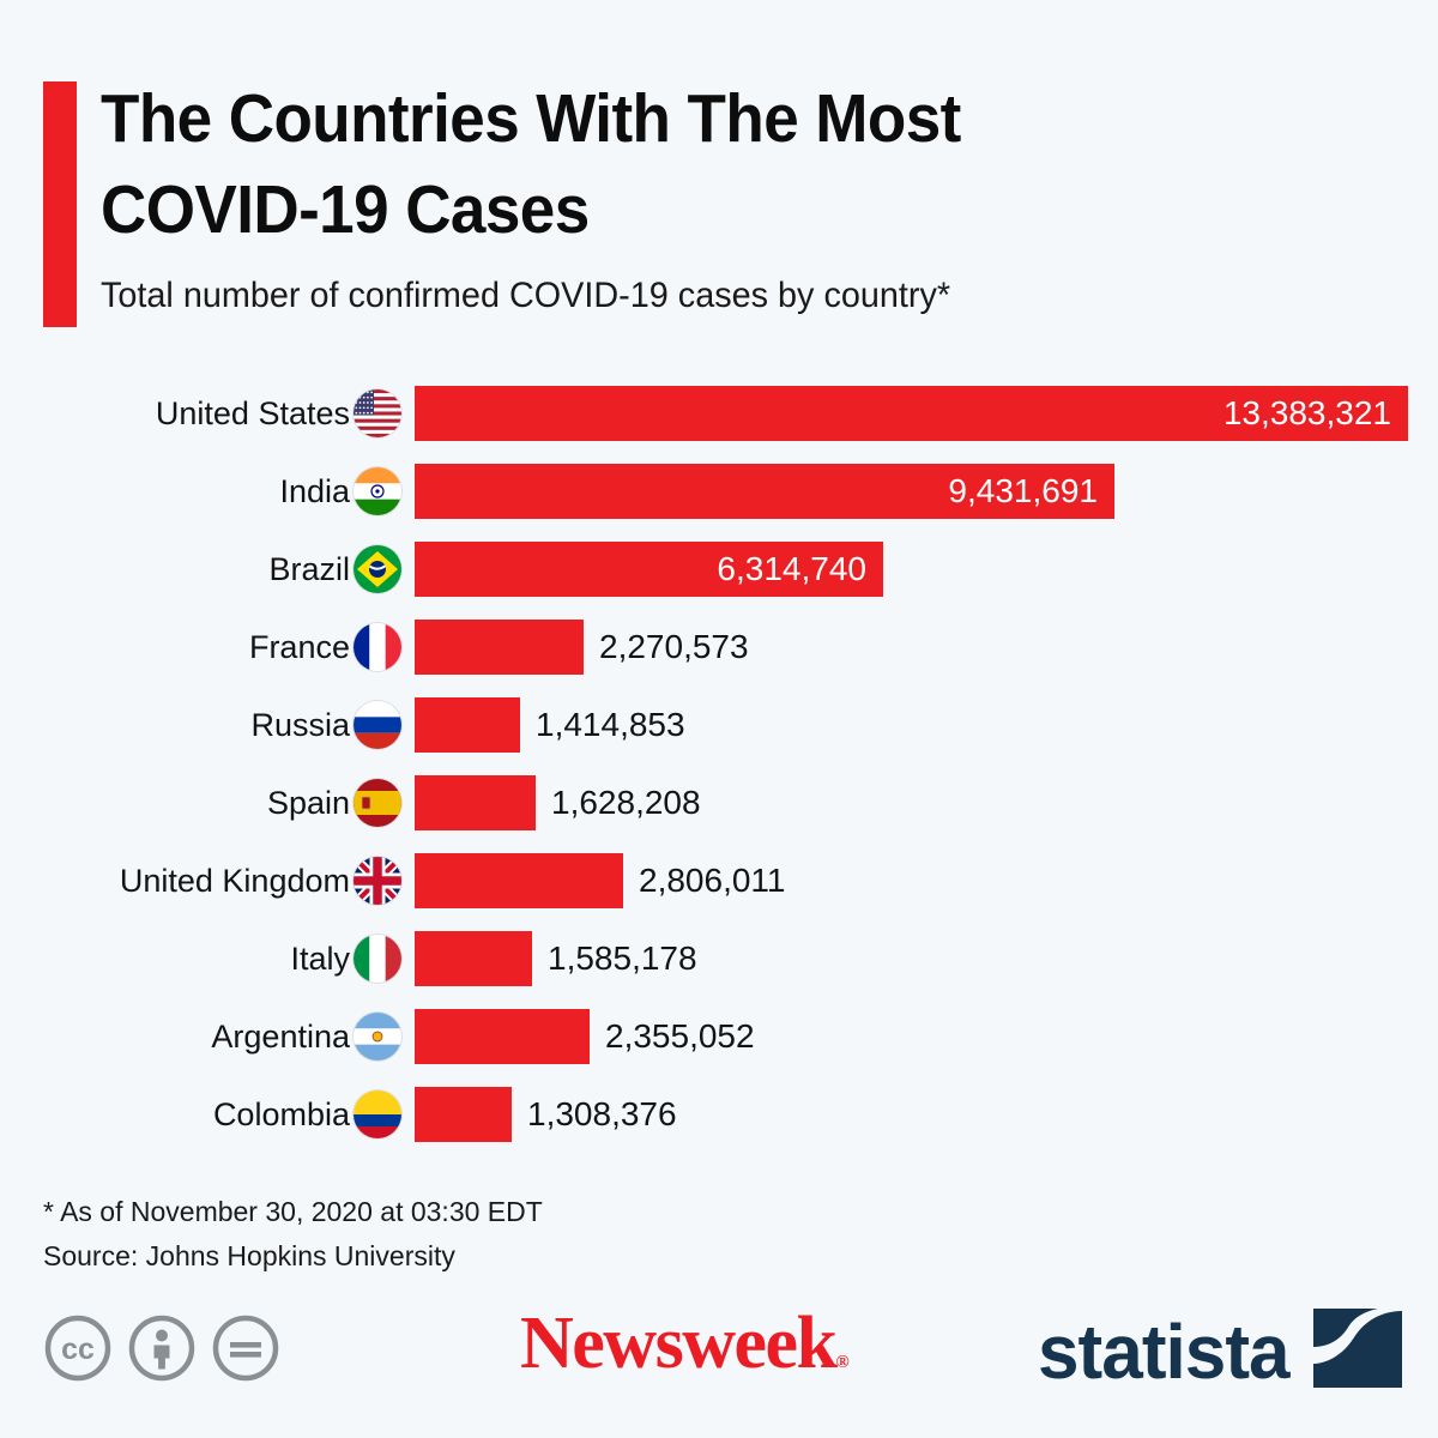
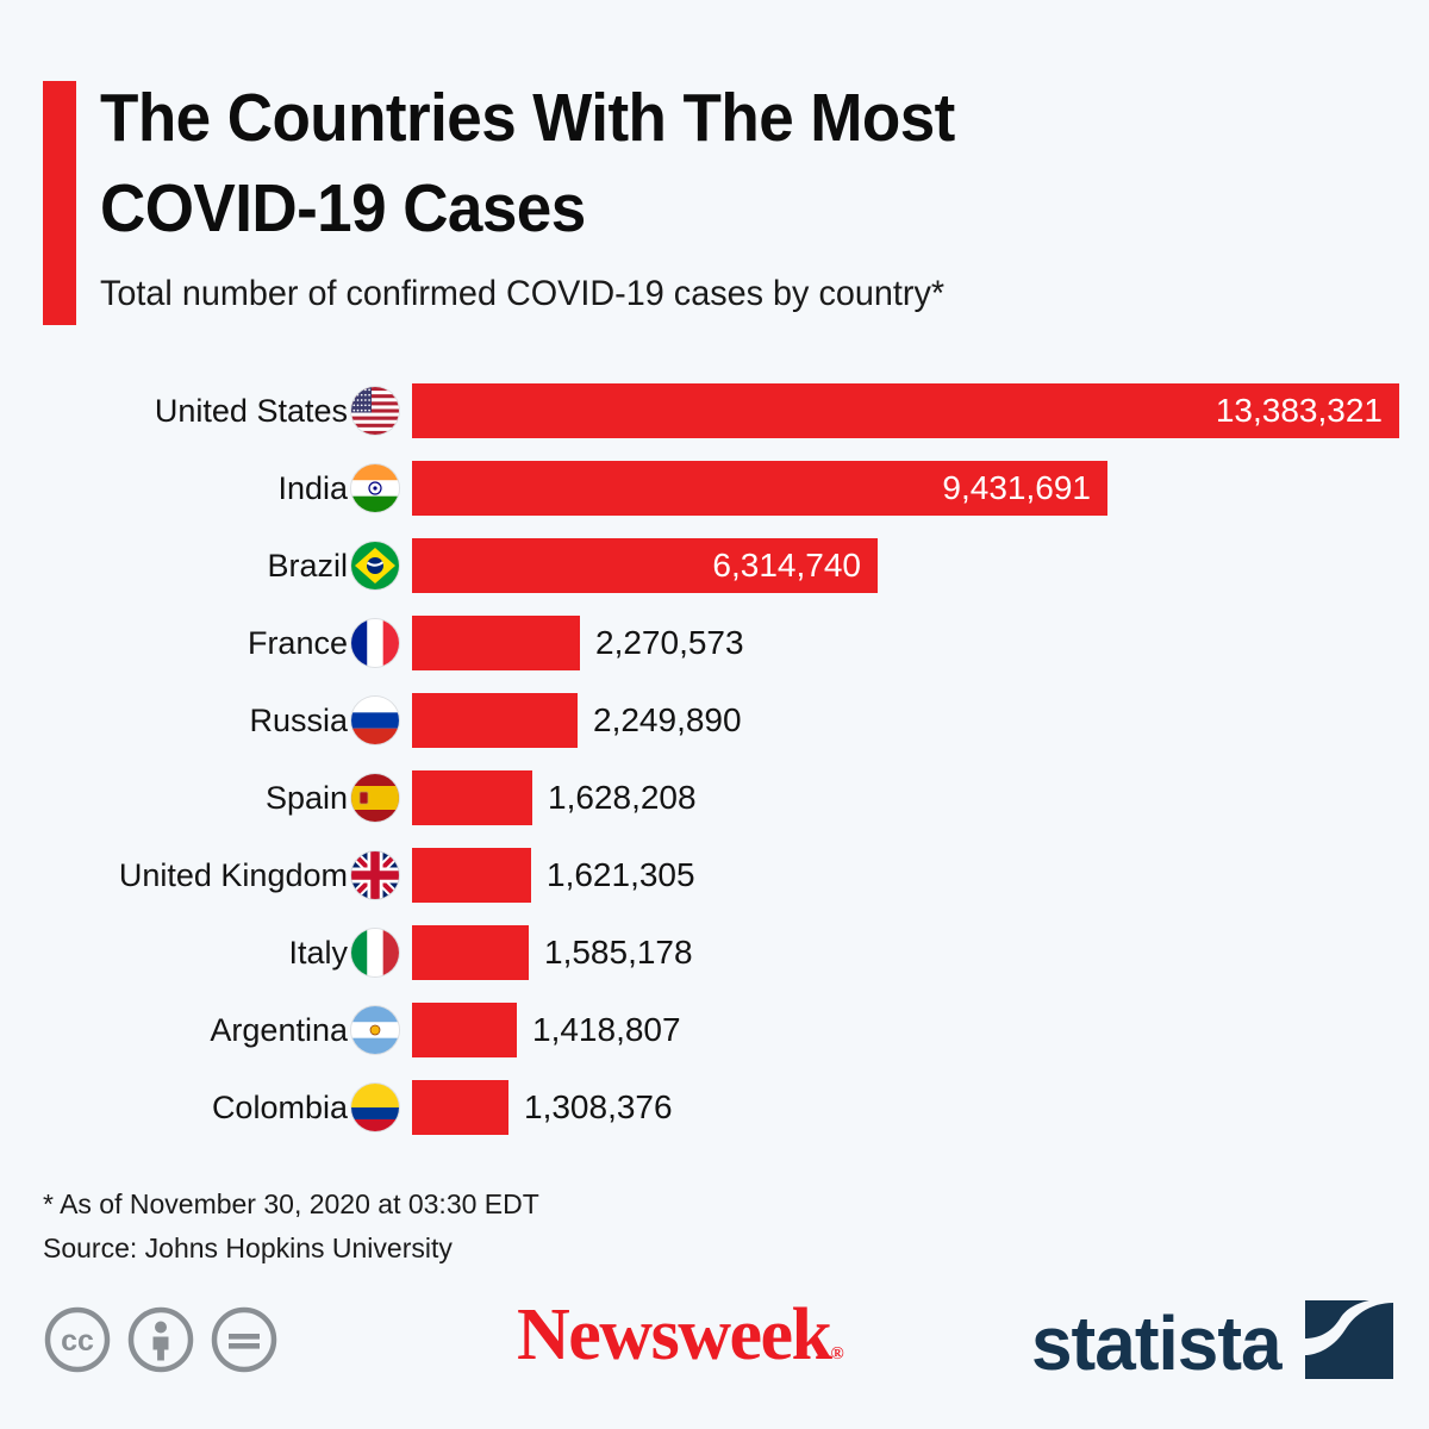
Russia: 1,414,853 -> 2,249,890
United Kingdom: 2,806,011 -> 1,621,305
Argentina: 2,355,052 -> 1,418,807
